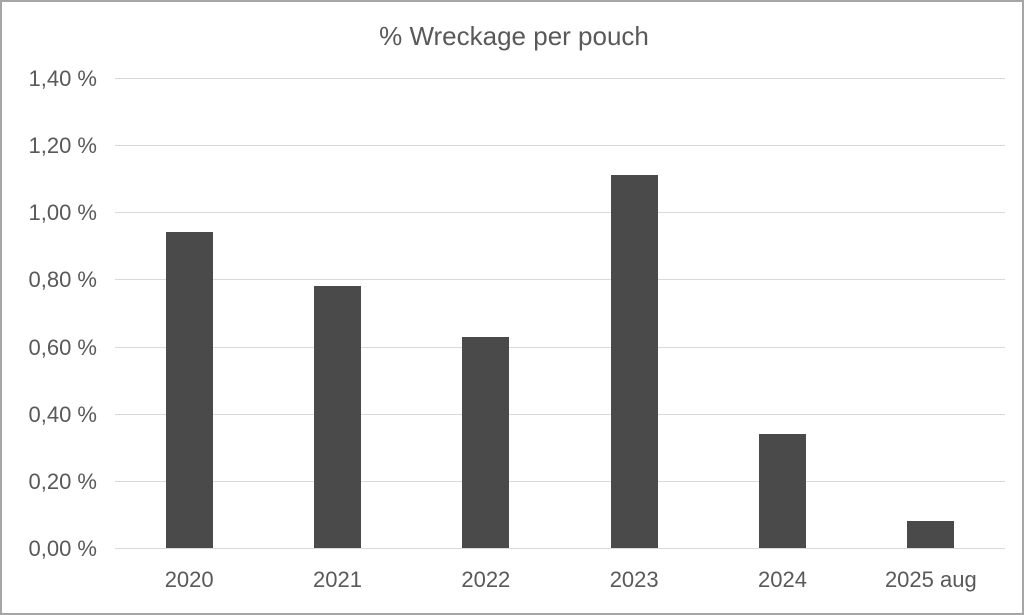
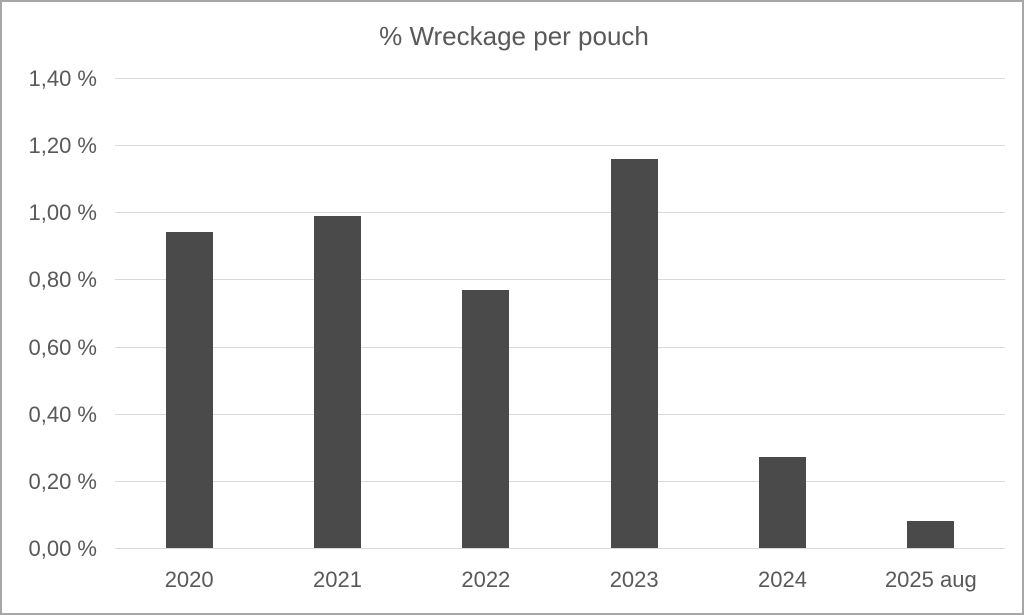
2021: 0,78% -> 0,99%
2022: 0,63% -> 0,77%
2023: 1,11% -> 1,16%
2024: 0,34% -> 0,27%
